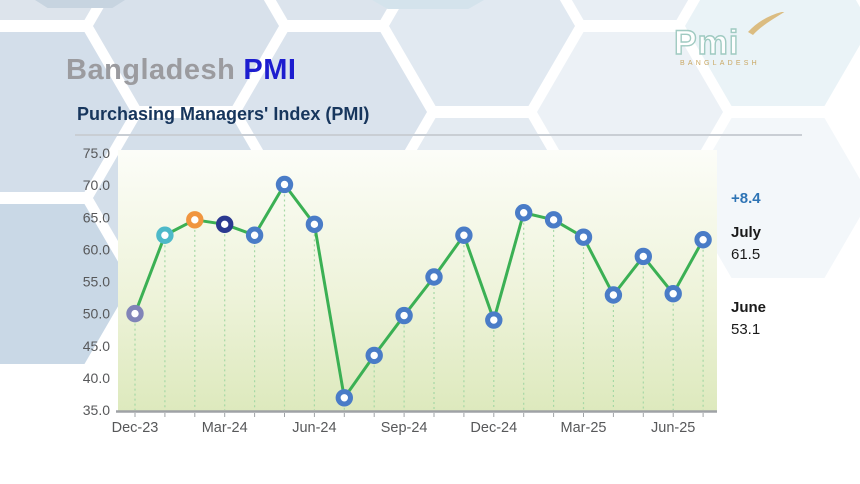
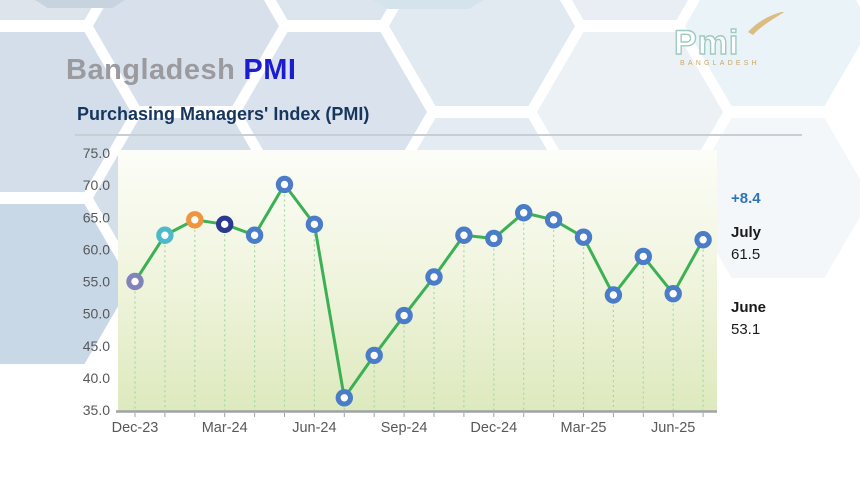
Dec-23: 50 -> 55
Dec-24: 49 -> 62
